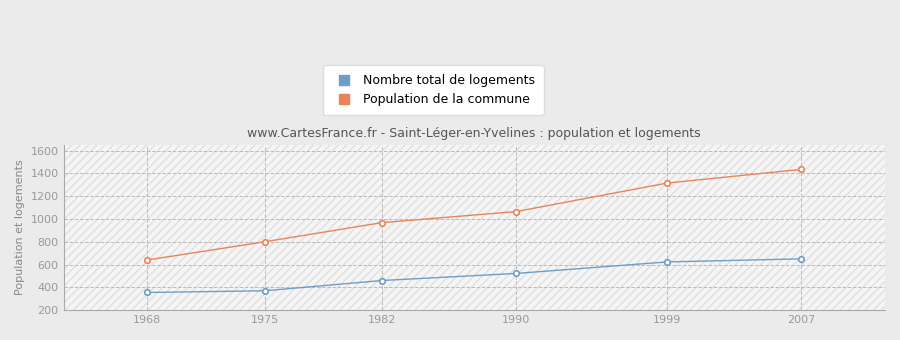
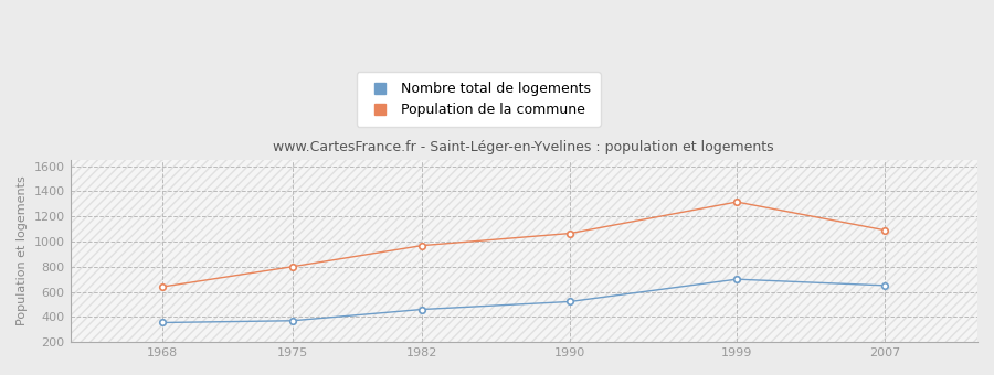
Nombre total de logements/1999: 620 -> 700
Population de la commune/2007: 1440 -> 1090
